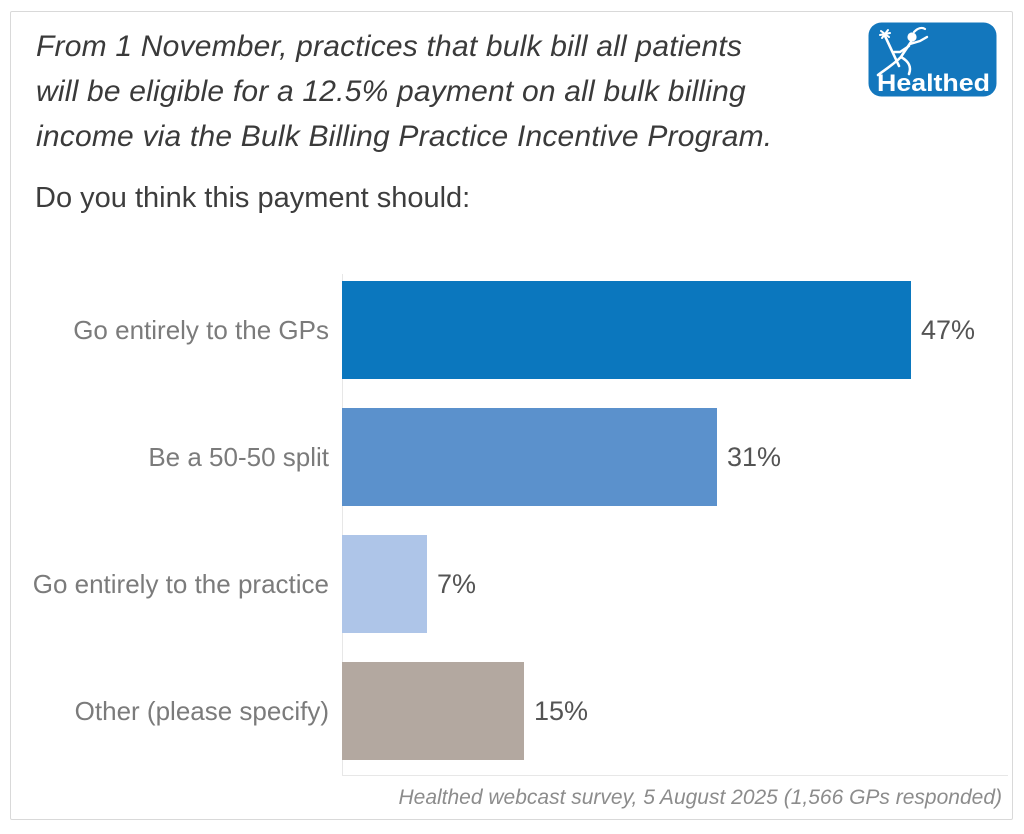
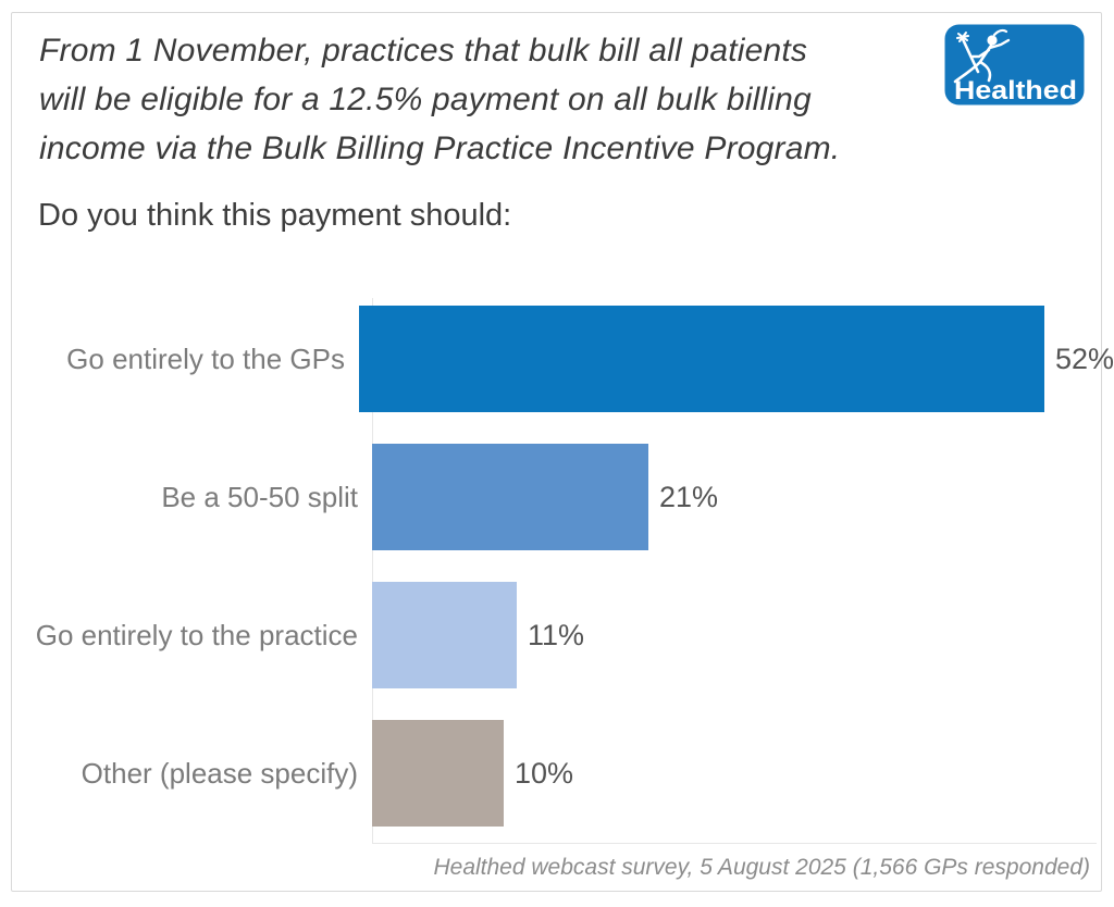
Go entirely to the GPs: 47% -> 52%
Be a 50-50 split: 31% -> 21%
Go entirely to the practice: 7% -> 11%
Other (please specify): 15% -> 10%
